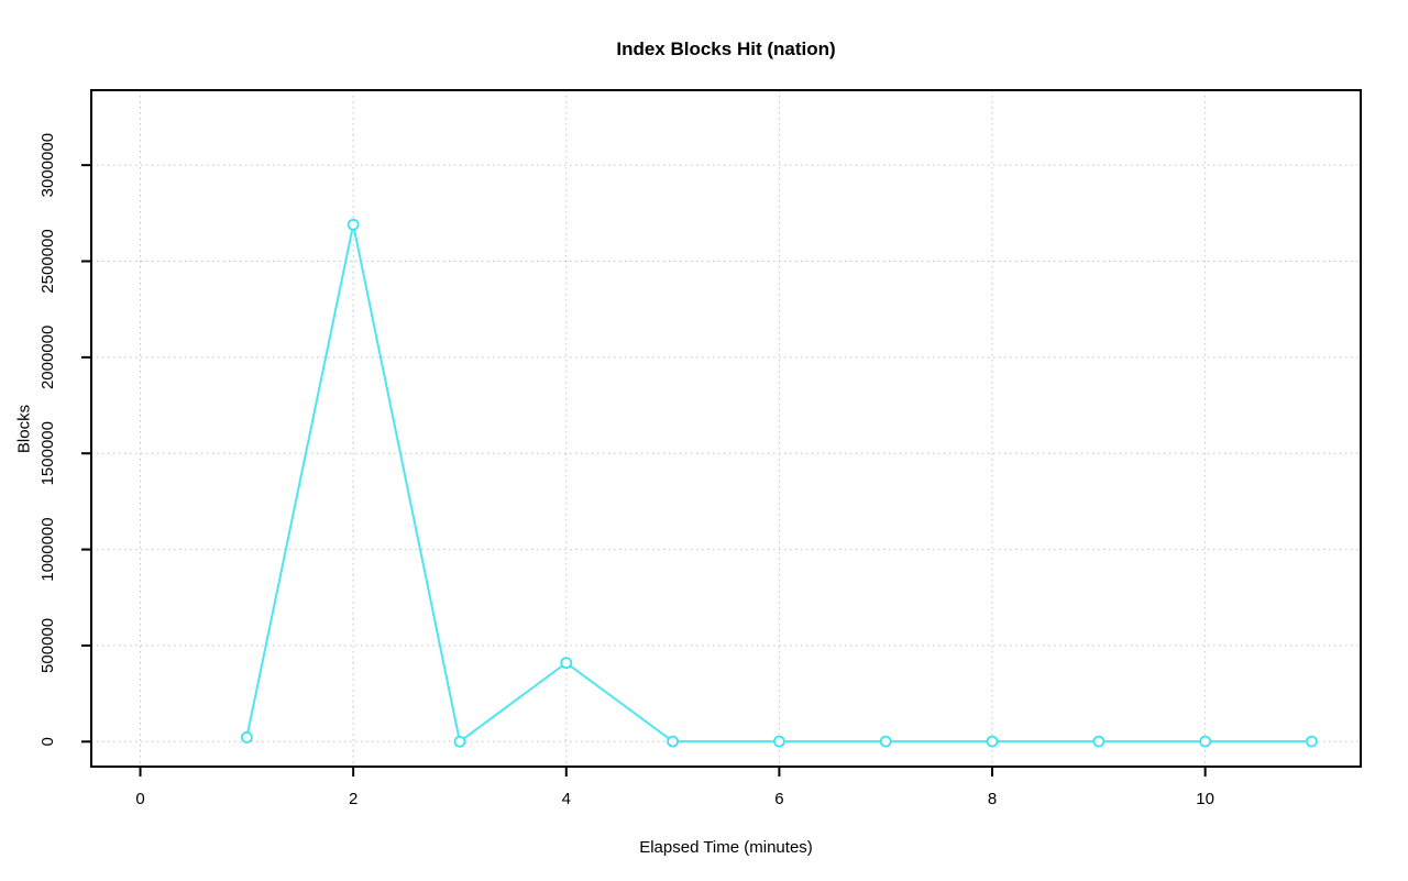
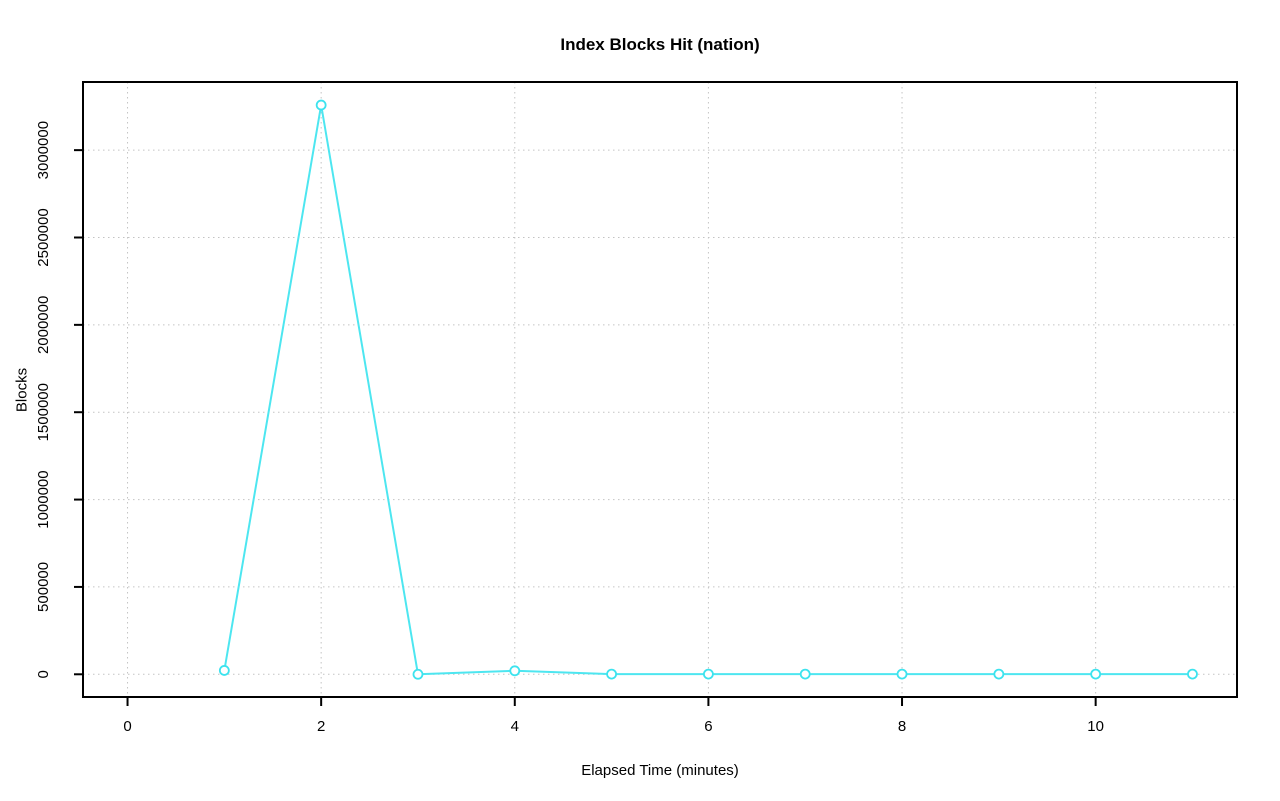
2: 2690000 -> 3260000
4: 410000 -> 20000
